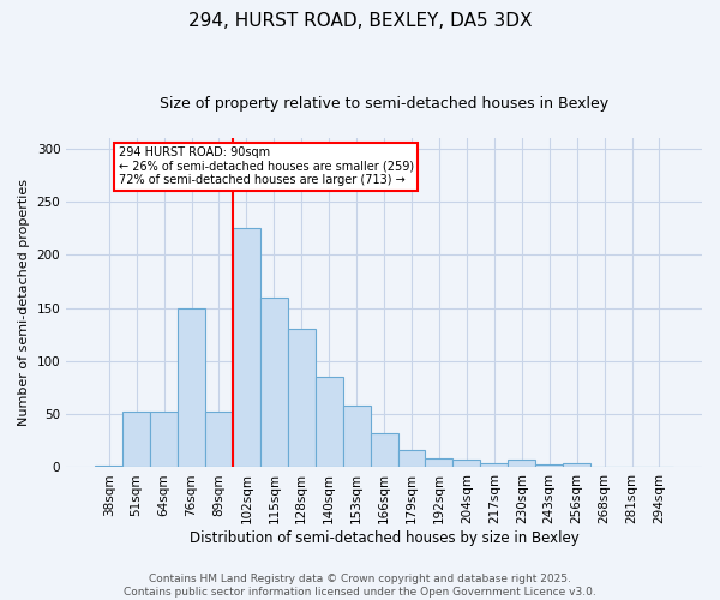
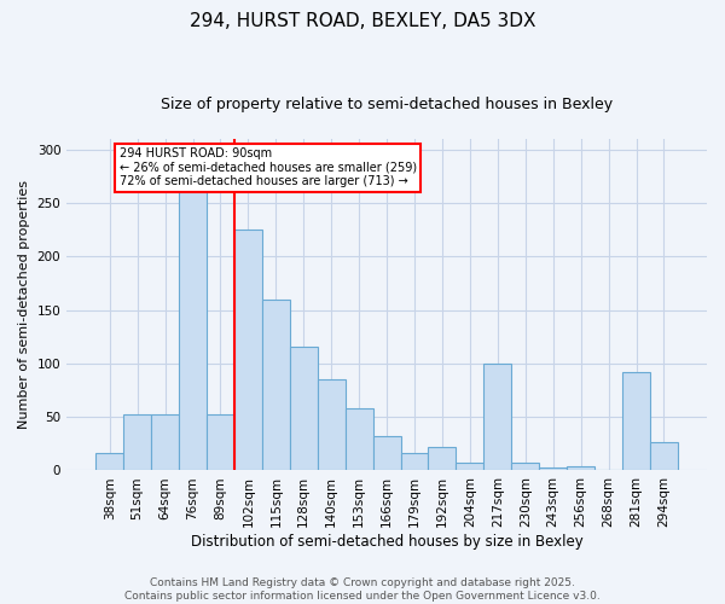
38sqm: 2 -> 16
76sqm: 150 -> 262
128sqm: 130 -> 116
192sqm: 8 -> 22
217sqm: 4 -> 100
281sqm: 1 -> 92
294sqm: 1 -> 26
